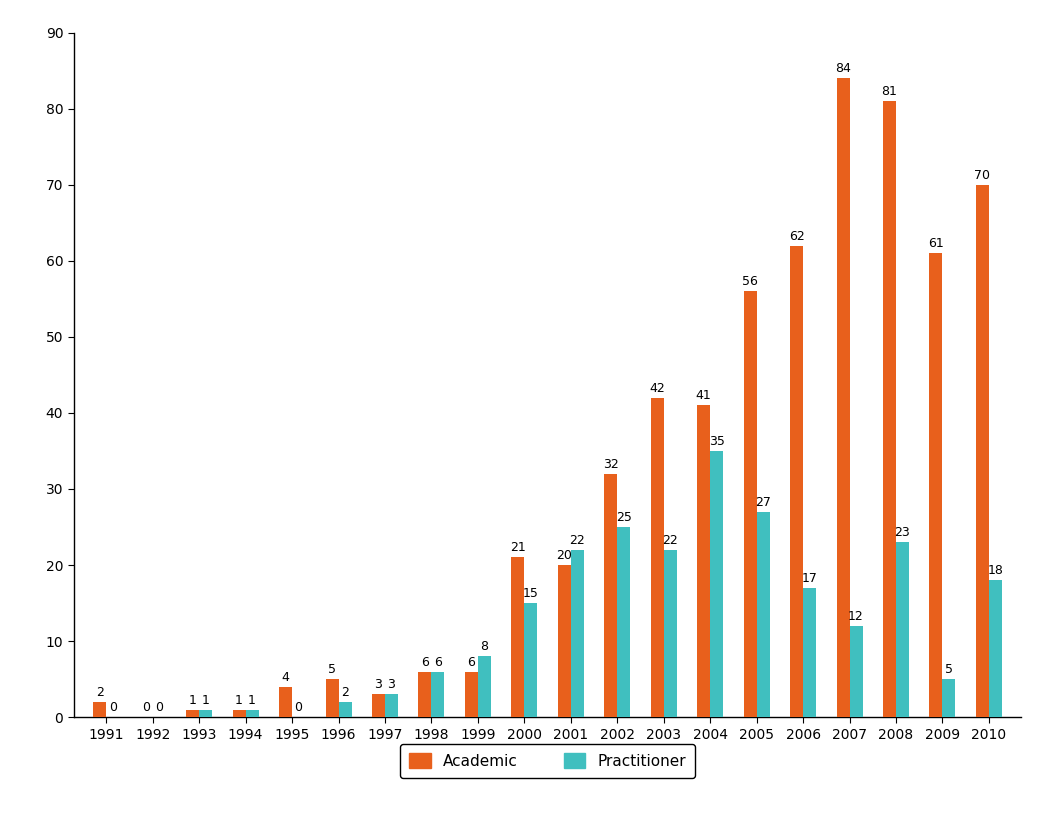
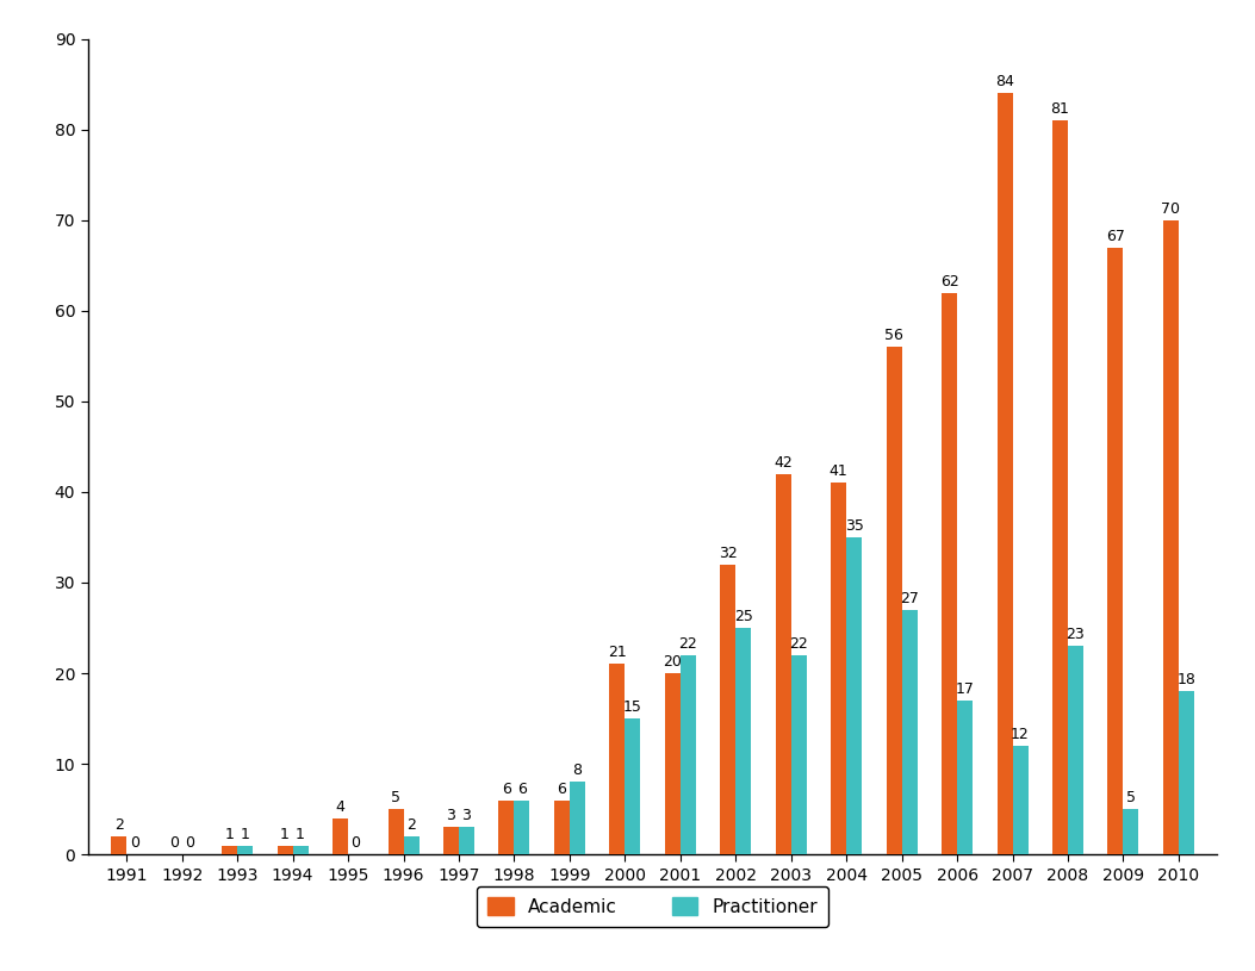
Academic/2009: 61 -> 67
